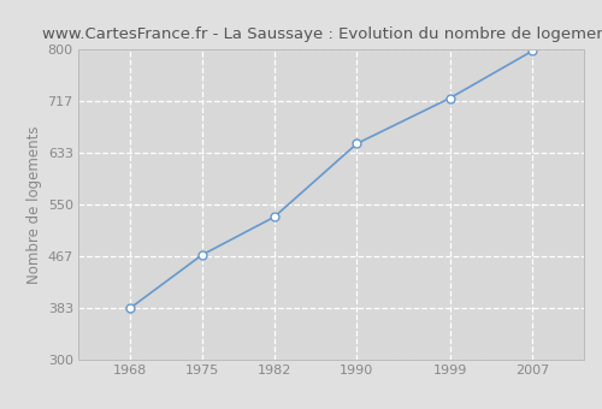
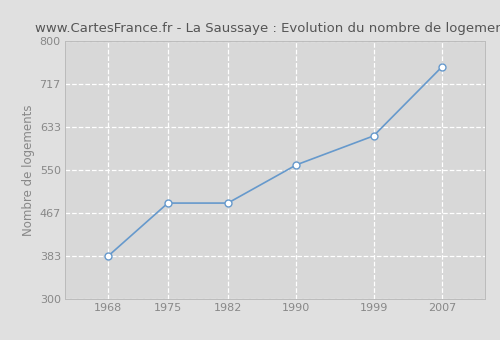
1975: 469 -> 486
1982: 530 -> 486
1990: 648 -> 560
1999: 721 -> 616
2007: 797 -> 750
